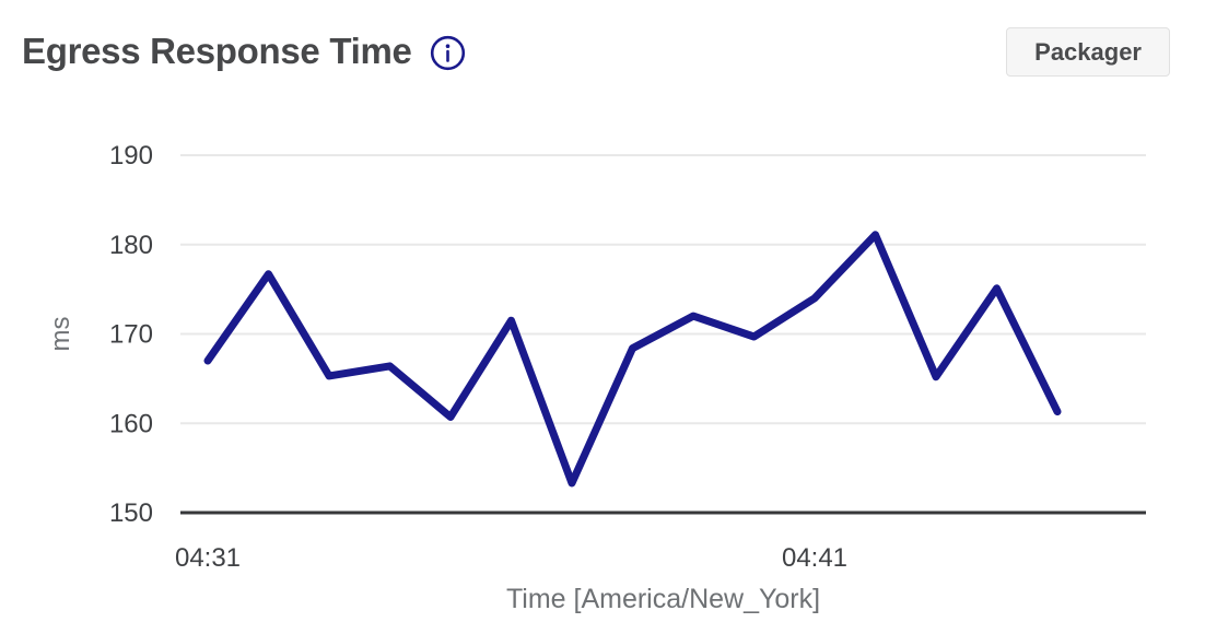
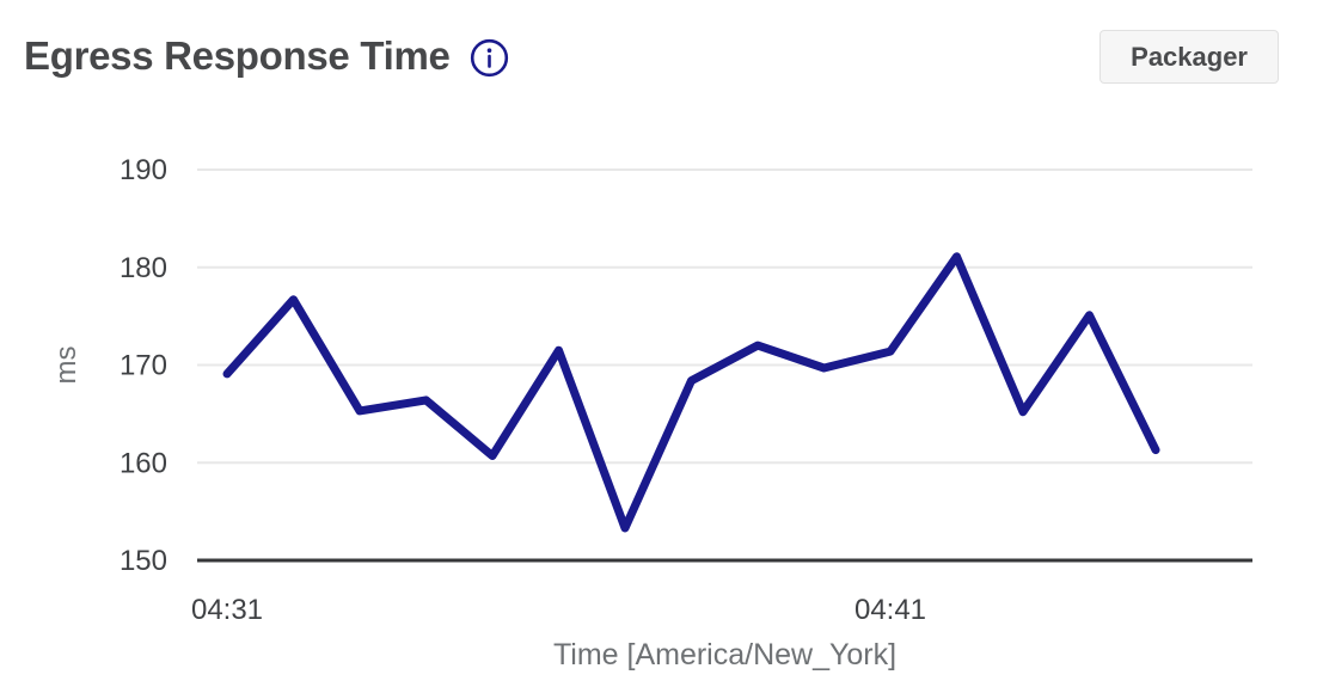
04:31: 167 -> 169
04:41: 174 -> 171
